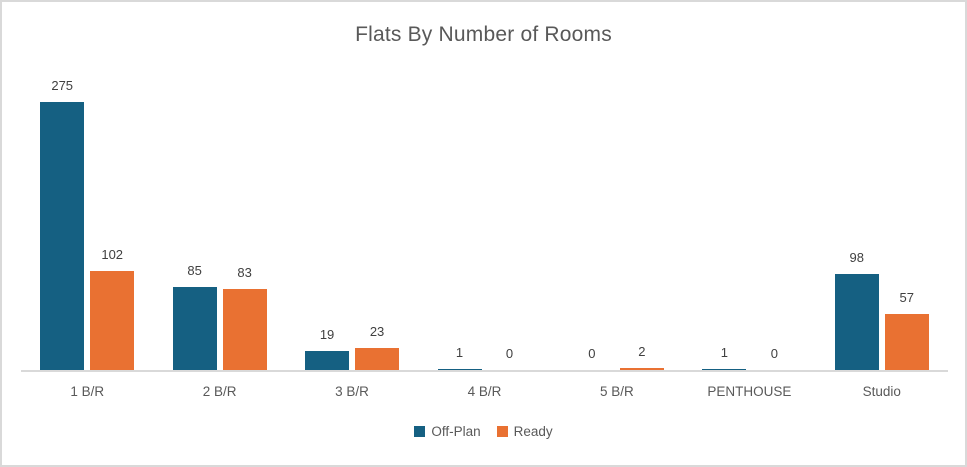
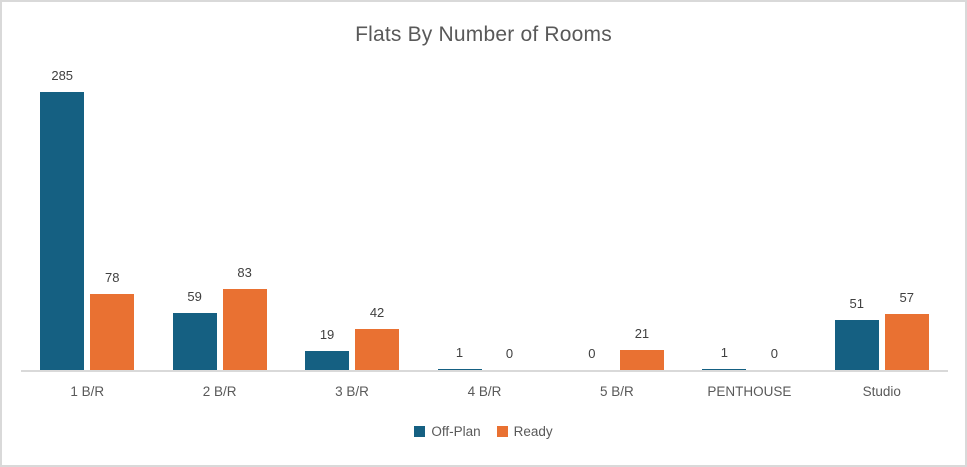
Off-Plan/1 B/R: 275 -> 285
Ready/1 B/R: 102 -> 78
Off-Plan/2 B/R: 85 -> 59
Ready/3 B/R: 23 -> 42
Ready/5 B/R: 2 -> 21
Off-Plan/Studio: 98 -> 51
